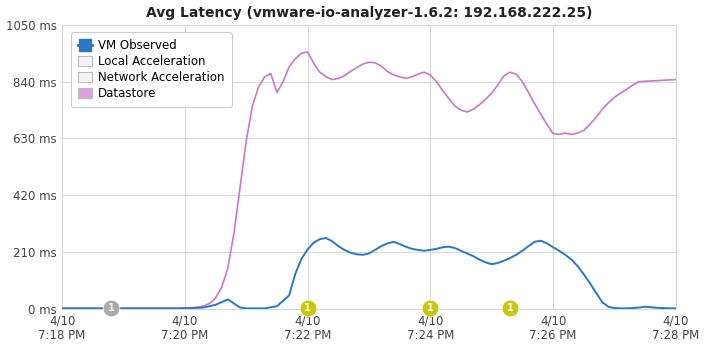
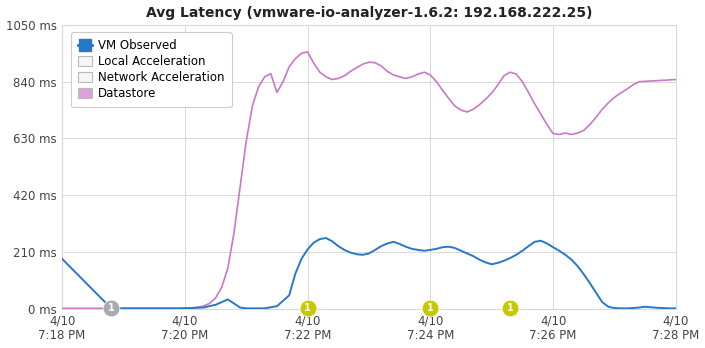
VM Observed/4/10 7:18 PM: 2 ms -> 185 ms
